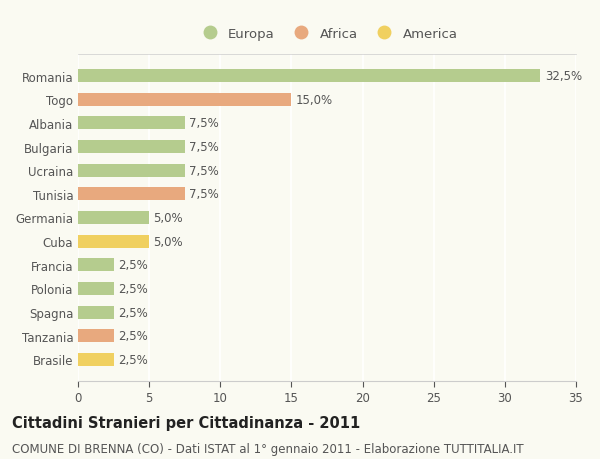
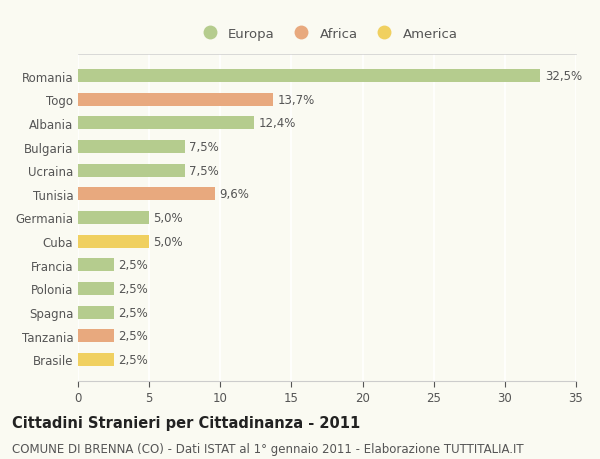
Togo: 15,0% -> 13,7%
Albania: 7,5% -> 12,4%
Tunisia: 7,5% -> 9,6%
